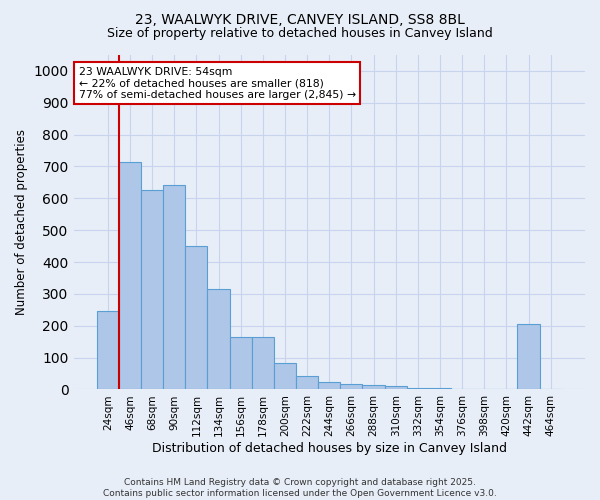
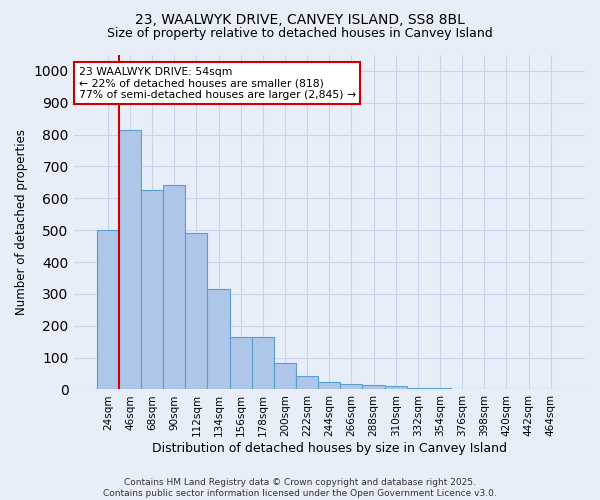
24sqm: 245 -> 500
46sqm: 715 -> 815
112sqm: 450 -> 490
442sqm: 205 -> 1
